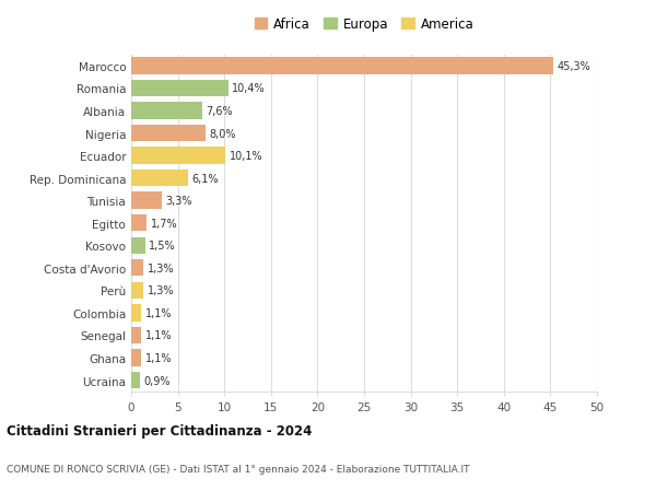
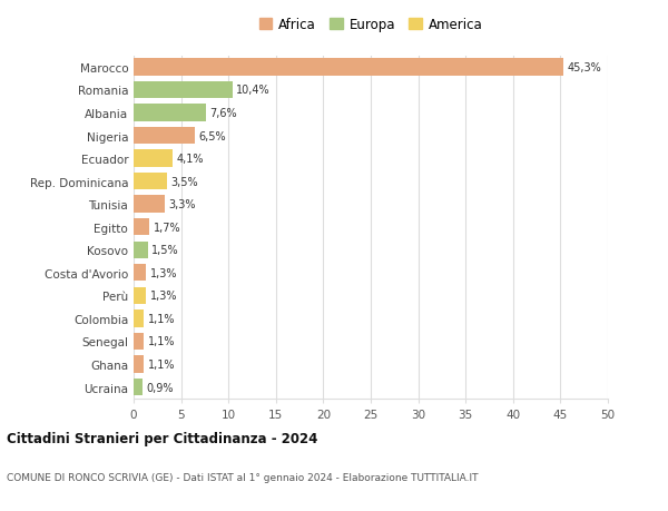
Nigeria: 8,0% -> 6,5%
Ecuador: 10,1% -> 4,1%
Rep. Dominicana: 6,1% -> 3,5%
